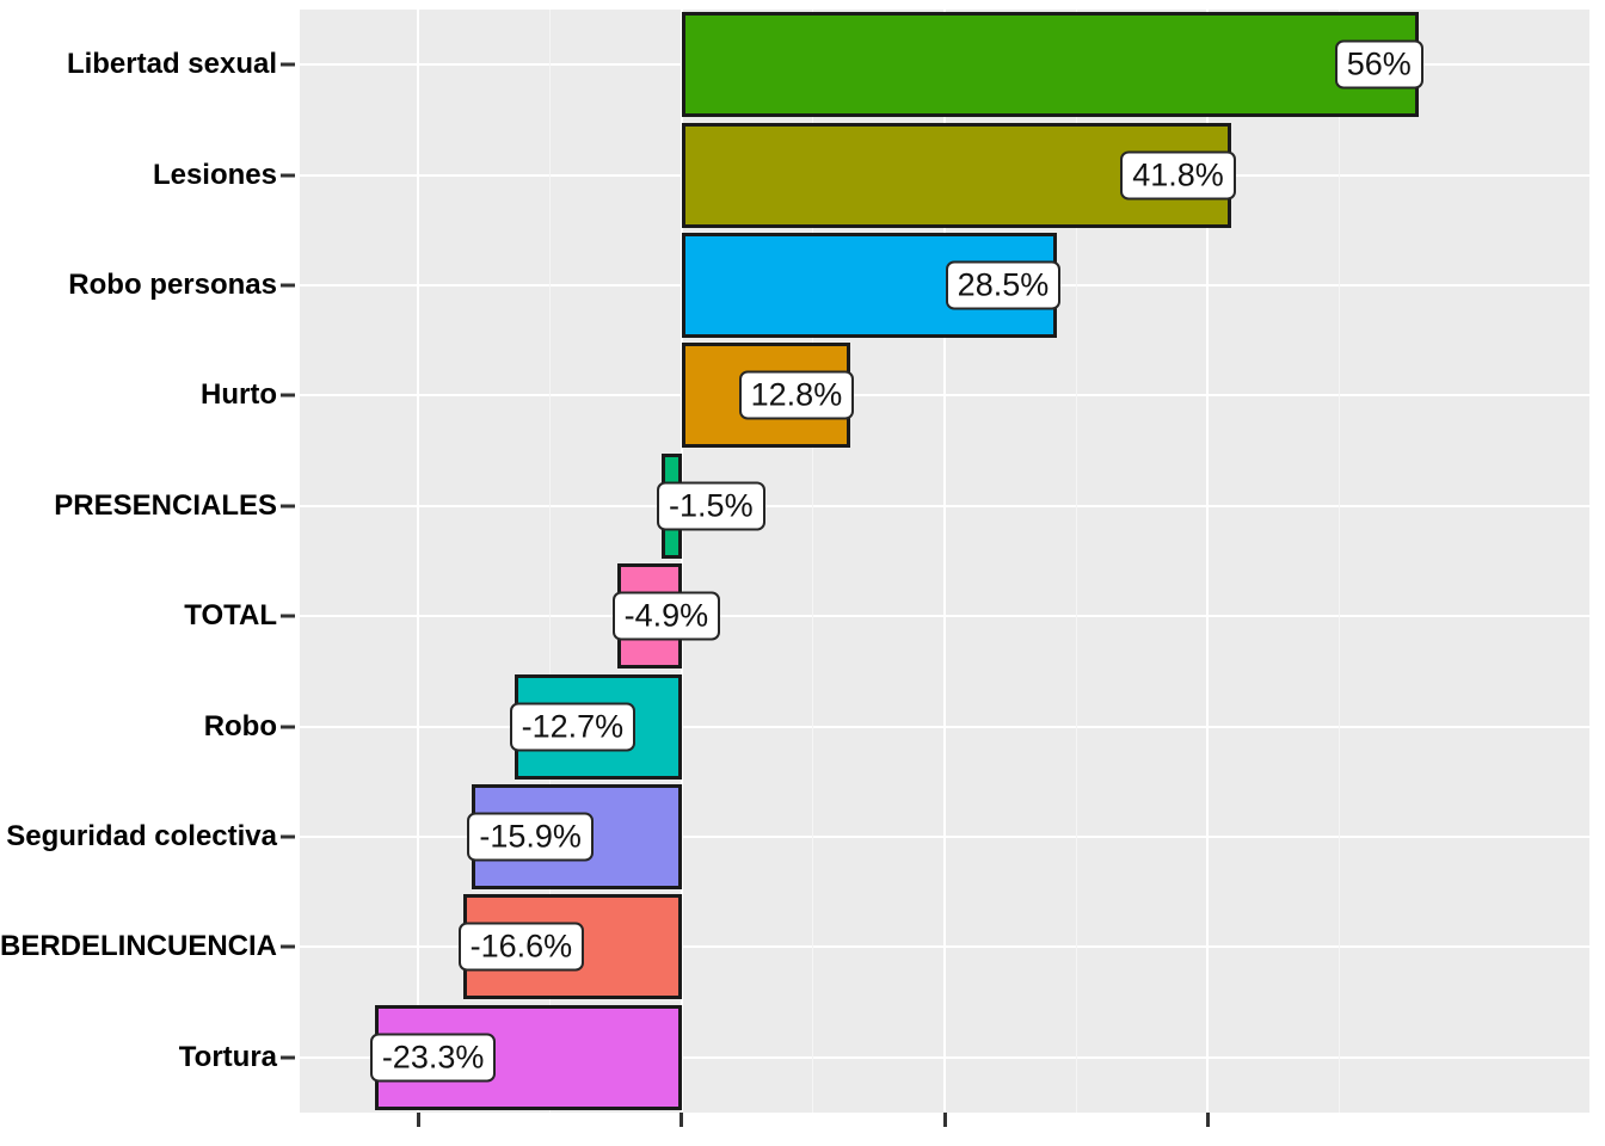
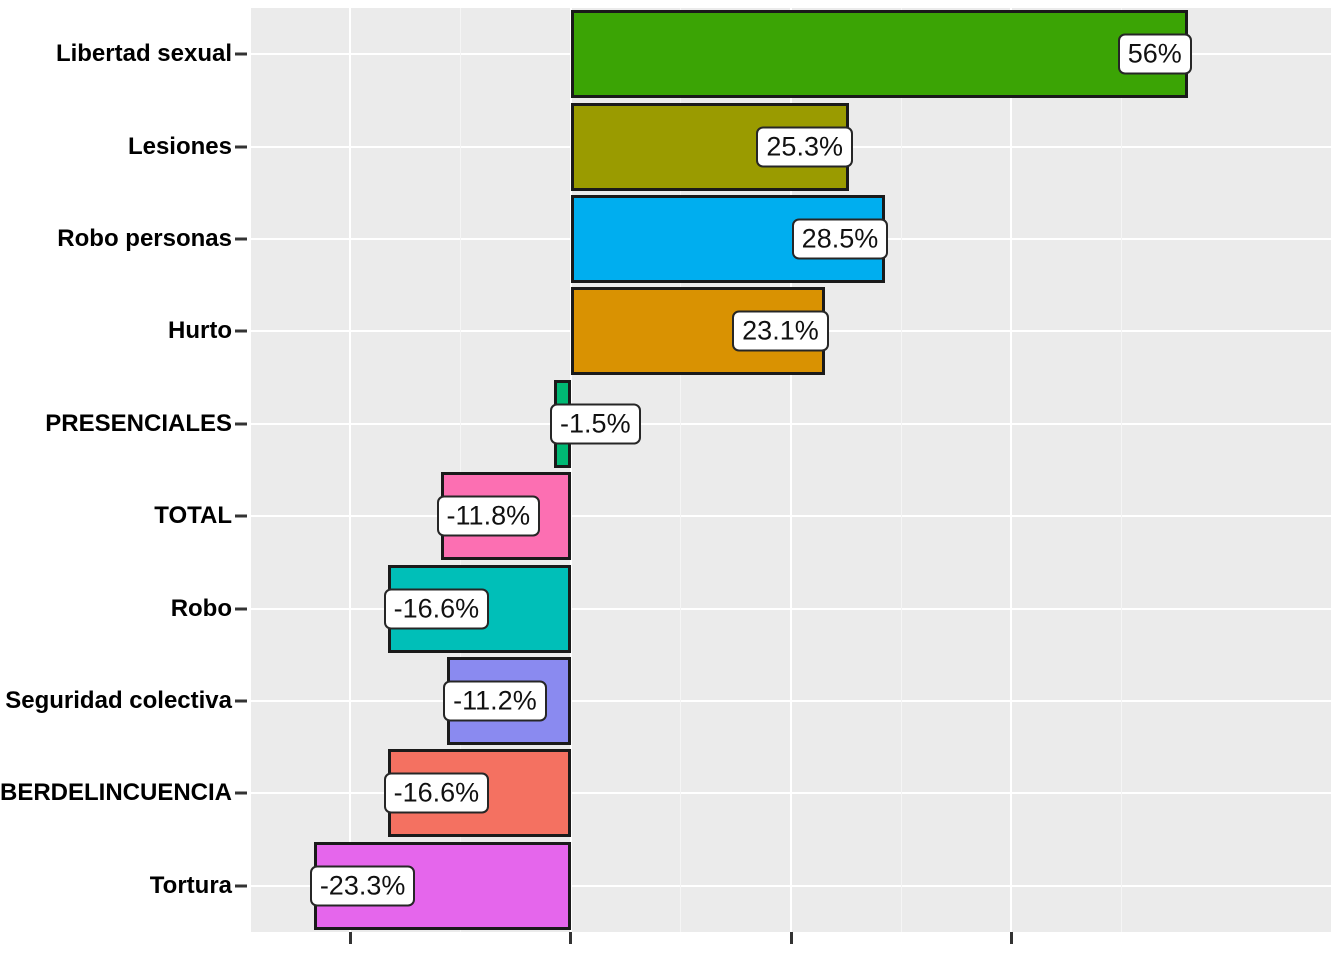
Lesiones: 41.8% -> 25.3%
Hurto: 12.8% -> 23.1%
TOTAL: -4.9% -> -11.8%
Robo: -12.7% -> -16.6%
Seguridad colectiva: -15.9% -> -11.2%
